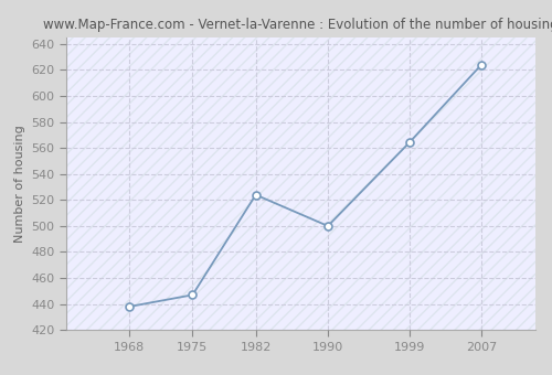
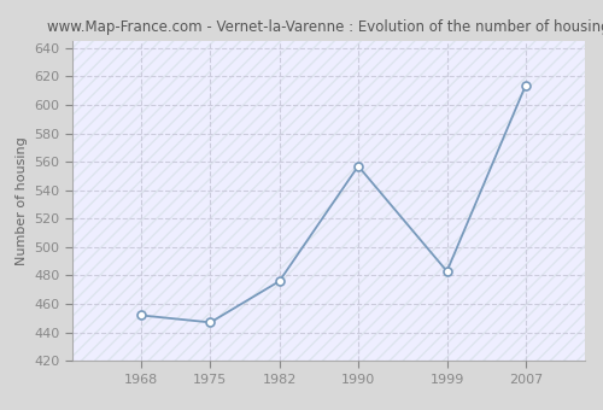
1968: 438 -> 452
1982: 524 -> 476
1990: 500 -> 557
1999: 564 -> 483
2007: 624 -> 614
